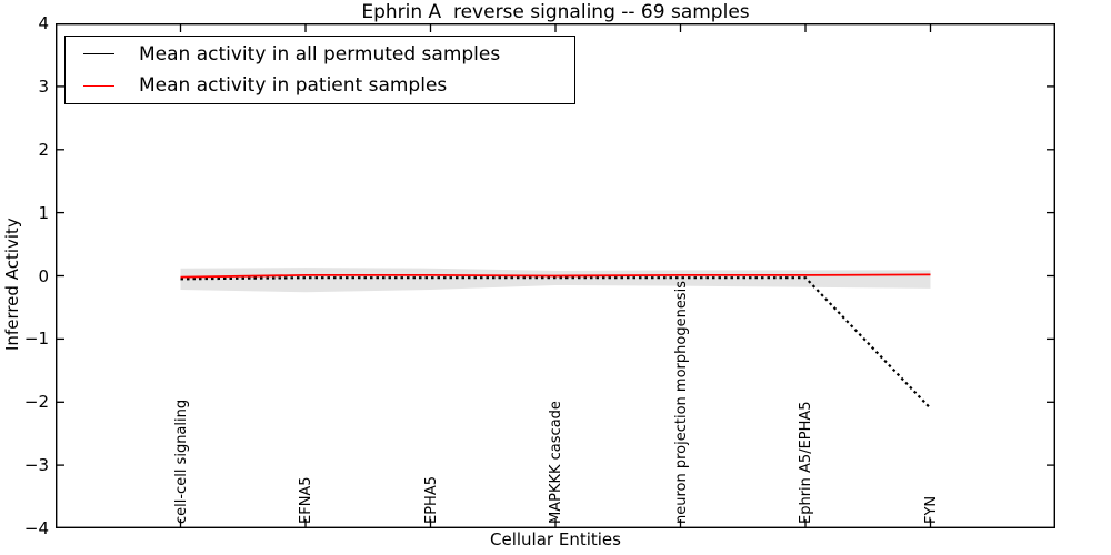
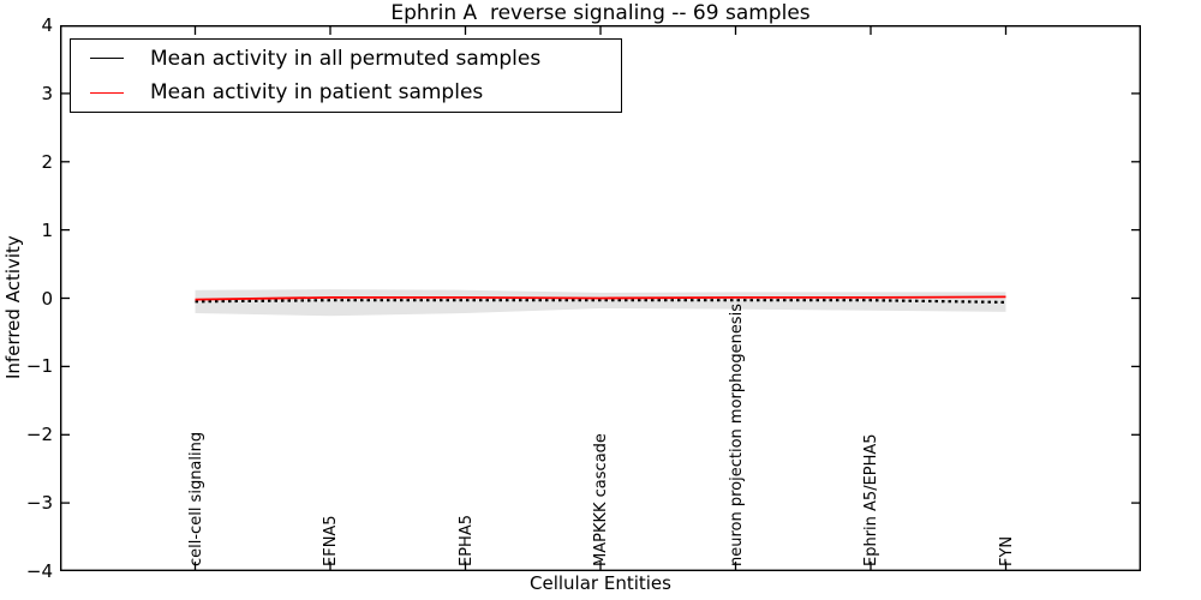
Mean activity in all permuted samples/FYN: -2.1 -> -0.1
